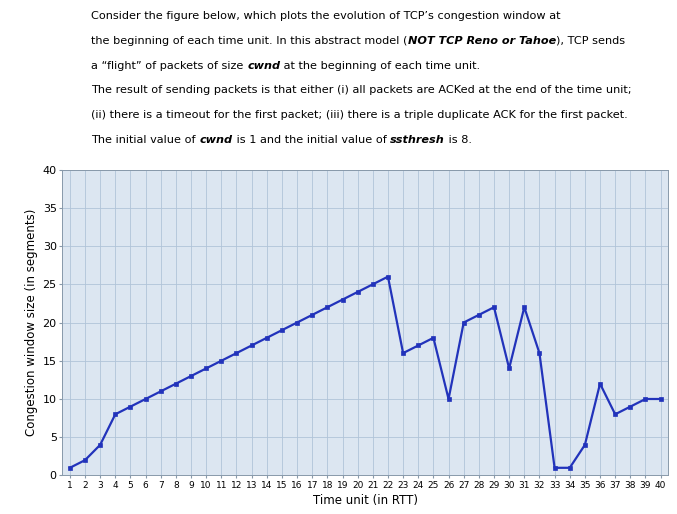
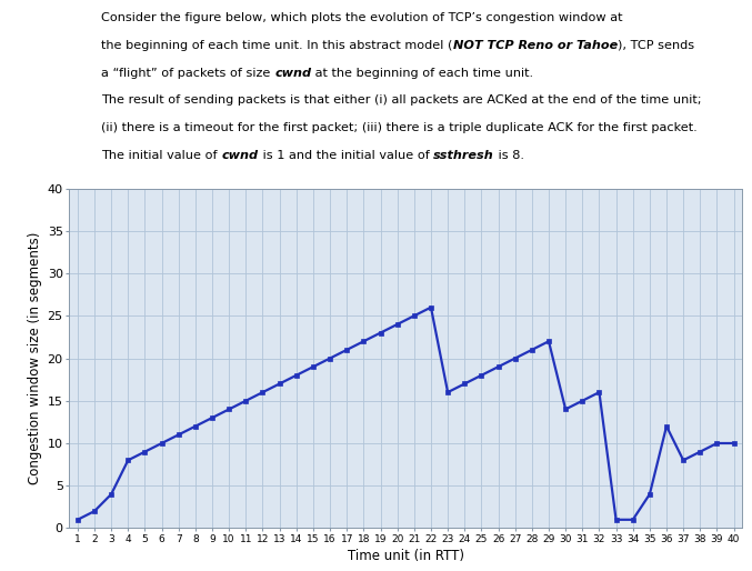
26: 10 -> 19
31: 22 -> 15
